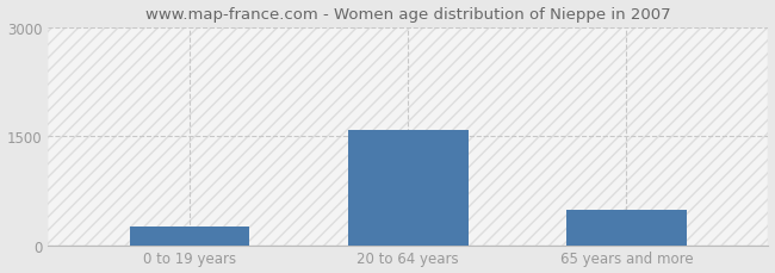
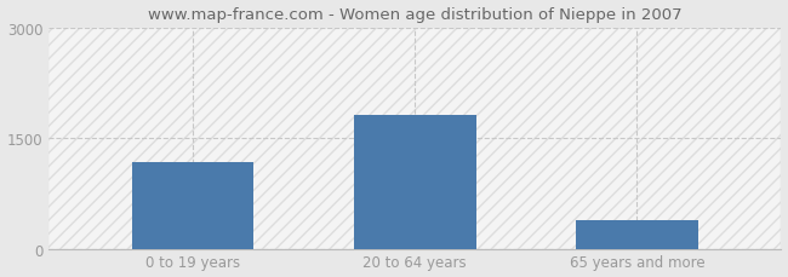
0 to 19 years: 260 -> 1180
20 to 64 years: 1580 -> 1820
65 years and more: 480 -> 390
